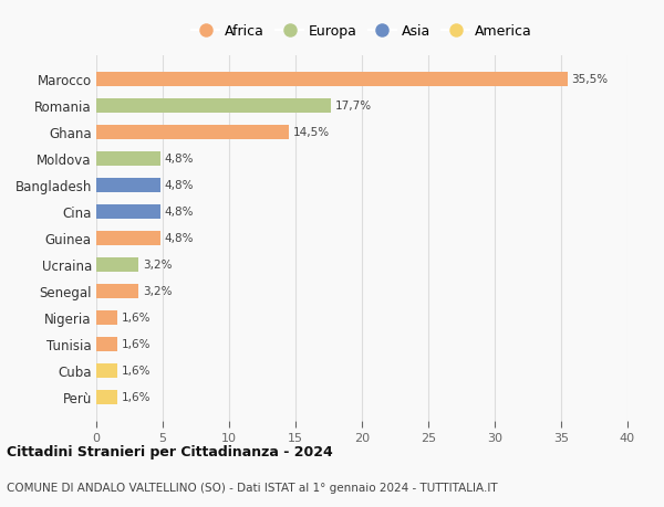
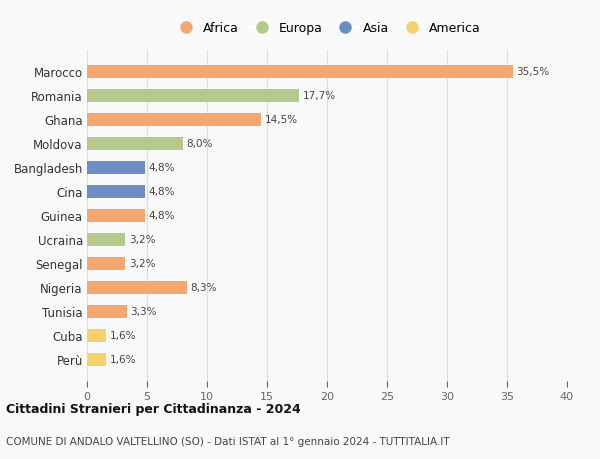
Moldova: 4,8% -> 8,0%
Nigeria: 1,6% -> 8,3%
Tunisia: 1,6% -> 3,3%
